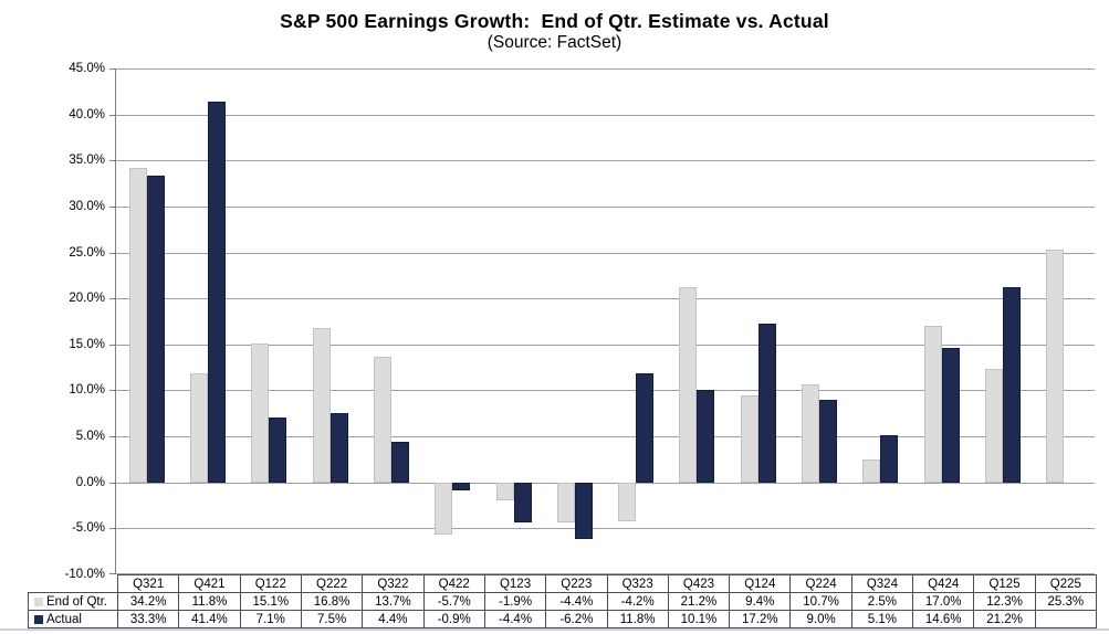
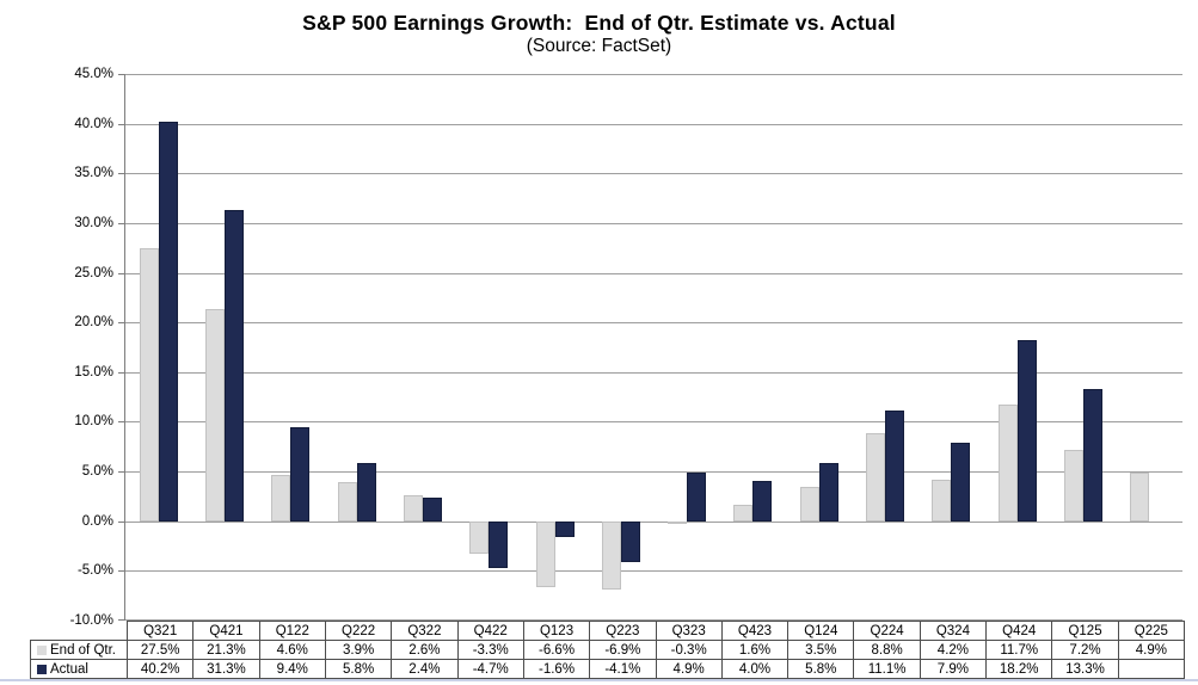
End of Qtr./Q321: 34.2% -> 27.5%
Actual/Q321: 33.3% -> 40.2%
End of Qtr./Q421: 11.8% -> 21.3%
Actual/Q421: 41.4% -> 31.3%
End of Qtr./Q122: 15.1% -> 4.6%
Actual/Q122: 7.1% -> 9.4%
End of Qtr./Q222: 16.8% -> 3.9%
Actual/Q222: 7.5% -> 5.8%
End of Qtr./Q322: 13.7% -> 2.6%
Actual/Q322: 4.4% -> 2.4%
End of Qtr./Q422: -5.7% -> -3.3%
Actual/Q422: -0.9% -> -4.7%
End of Qtr./Q123: -1.9% -> -6.6%
Actual/Q123: -4.4% -> -1.6%
End of Qtr./Q223: -4.4% -> -6.9%
Actual/Q223: -6.2% -> -4.1%
End of Qtr./Q323: -4.2% -> -0.3%
Actual/Q323: 11.8% -> 4.9%
End of Qtr./Q423: 21.2% -> 1.6%
Actual/Q423: 10.1% -> 4.0%
End of Qtr./Q124: 9.4% -> 3.5%
Actual/Q124: 17.2% -> 5.8%
End of Qtr./Q224: 10.7% -> 8.8%
Actual/Q224: 9.0% -> 11.1%
End of Qtr./Q324: 2.5% -> 4.2%
Actual/Q324: 5.1% -> 7.9%
End of Qtr./Q424: 17.0% -> 11.7%
Actual/Q424: 14.6% -> 18.2%
End of Qtr./Q125: 12.3% -> 7.2%
Actual/Q125: 21.2% -> 13.3%
End of Qtr./Q225: 25.3% -> 4.9%
